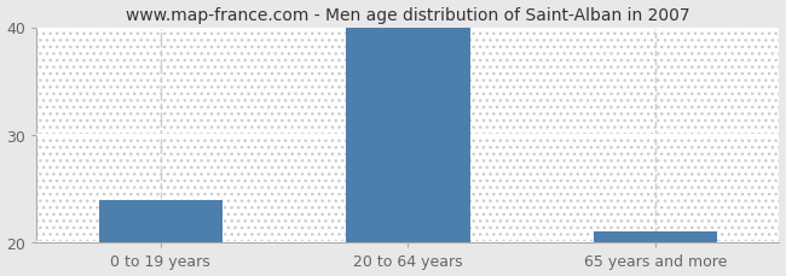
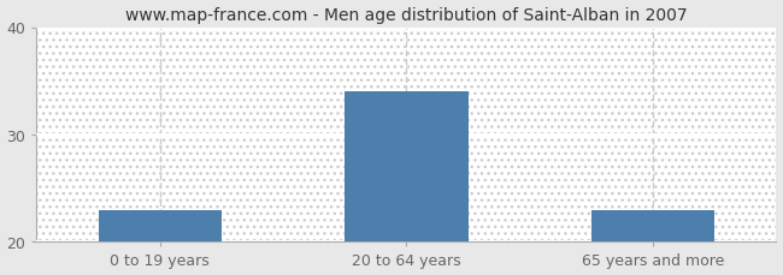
0 to 19 years: 24 -> 23
20 to 64 years: 40 -> 34
65 years and more: 21 -> 23
